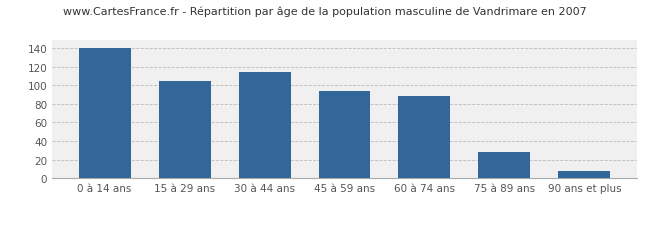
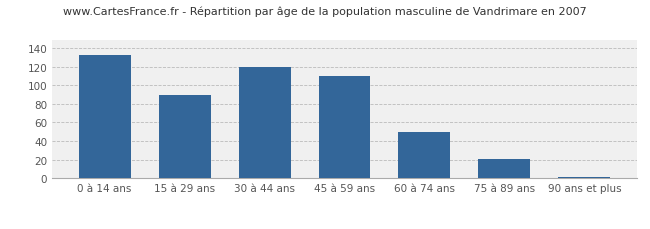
0 à 14 ans: 140 -> 132
15 à 29 ans: 104 -> 89
30 à 44 ans: 114 -> 120
45 à 59 ans: 94 -> 110
60 à 74 ans: 88 -> 50
75 à 89 ans: 28 -> 21
90 ans et plus: 8 -> 2
